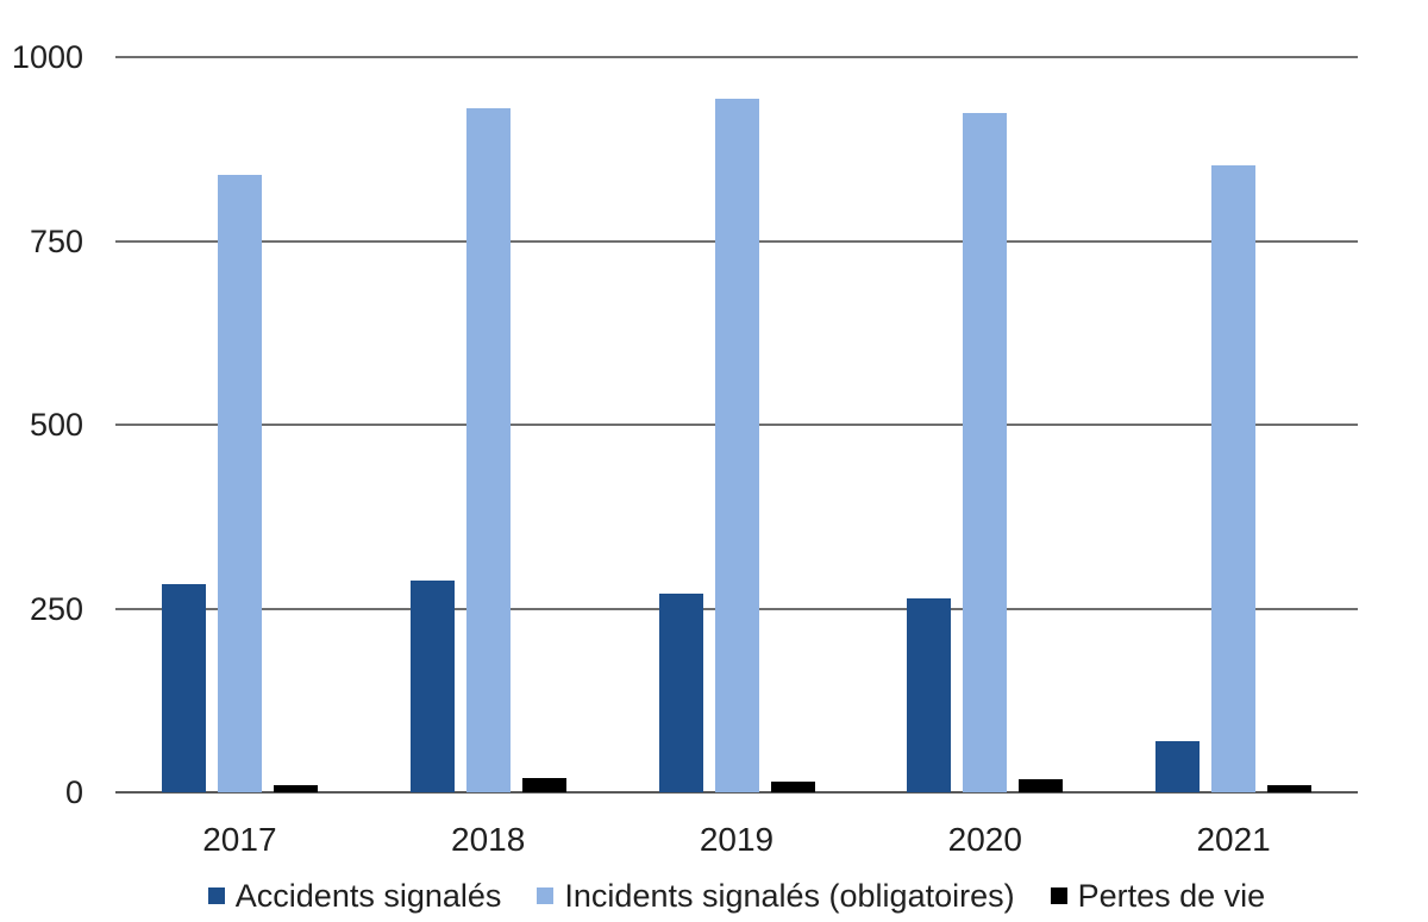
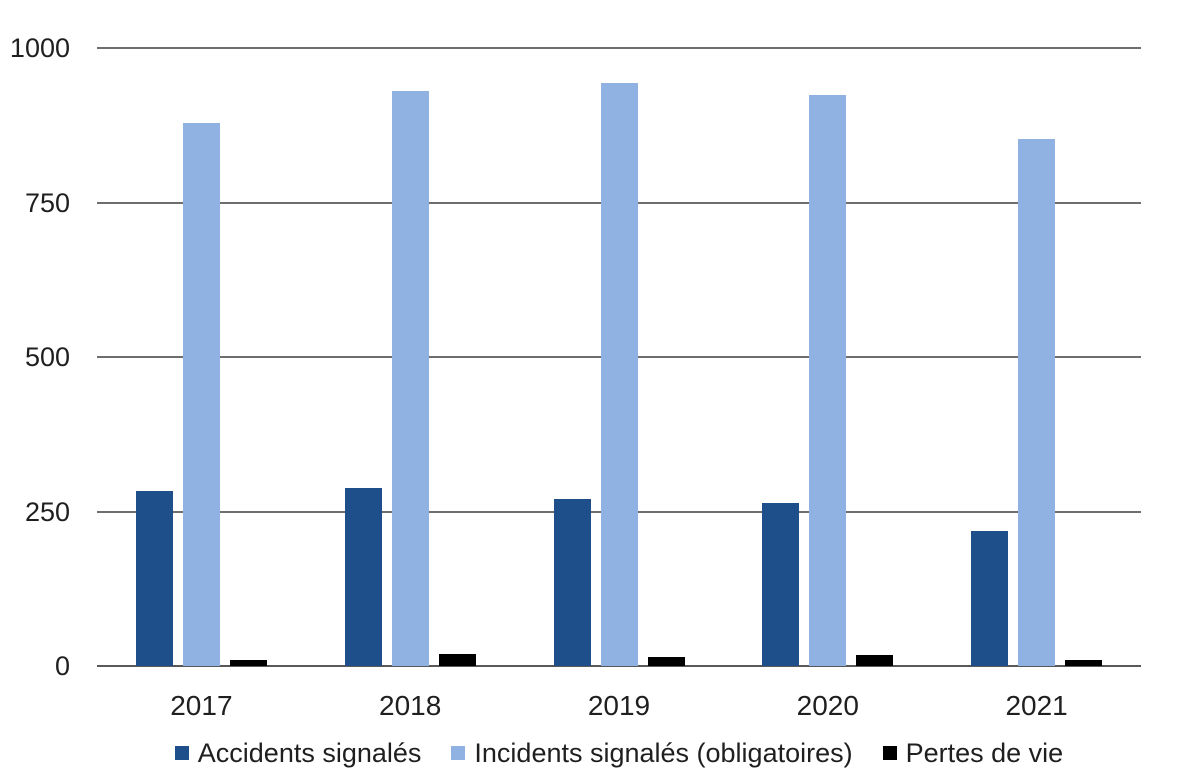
Incidents signalés (obligatoires)/2017: 840 -> 880
Accidents signalés/2021: 70 -> 220
